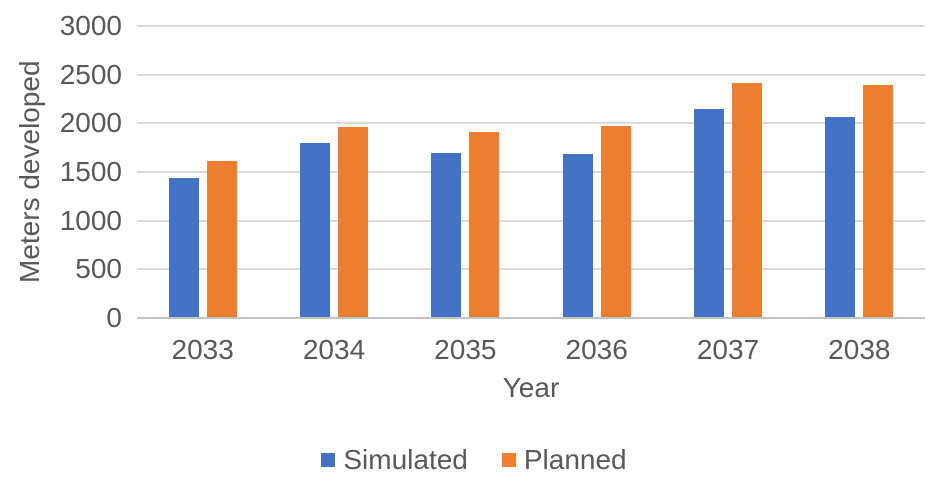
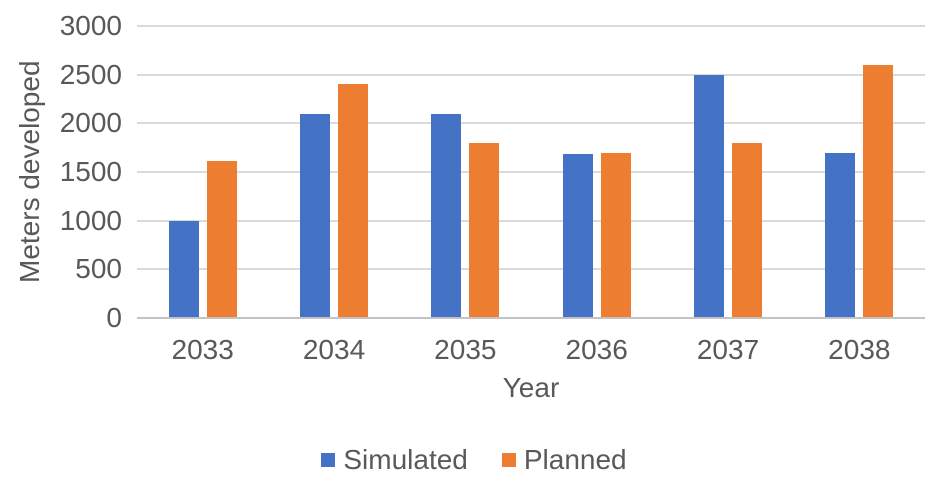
Simulated/2033: 1400 -> 1000
Simulated/2034: 1800 -> 2100
Planned/2034: 2000 -> 2400
Simulated/2035: 1700 -> 2100
Planned/2035: 1900 -> 1800
Planned/2036: 2000 -> 1700
Simulated/2037: 2200 -> 2500
Planned/2037: 2400 -> 1800
Simulated/2038: 2100 -> 1700
Planned/2038: 2400 -> 2600
